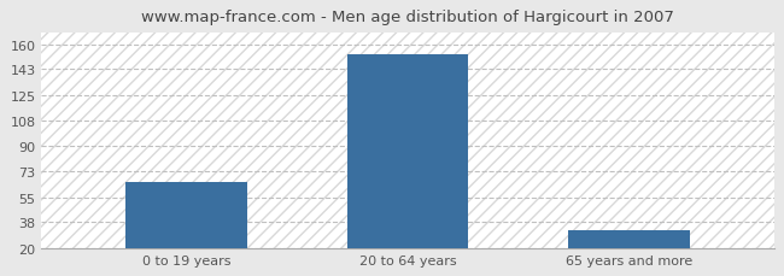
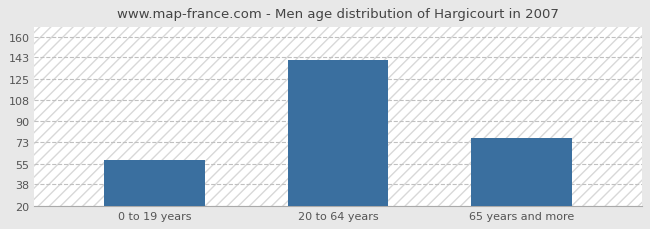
0 to 19 years: 65 -> 58
20 to 64 years: 153 -> 141
65 years and more: 32 -> 76
